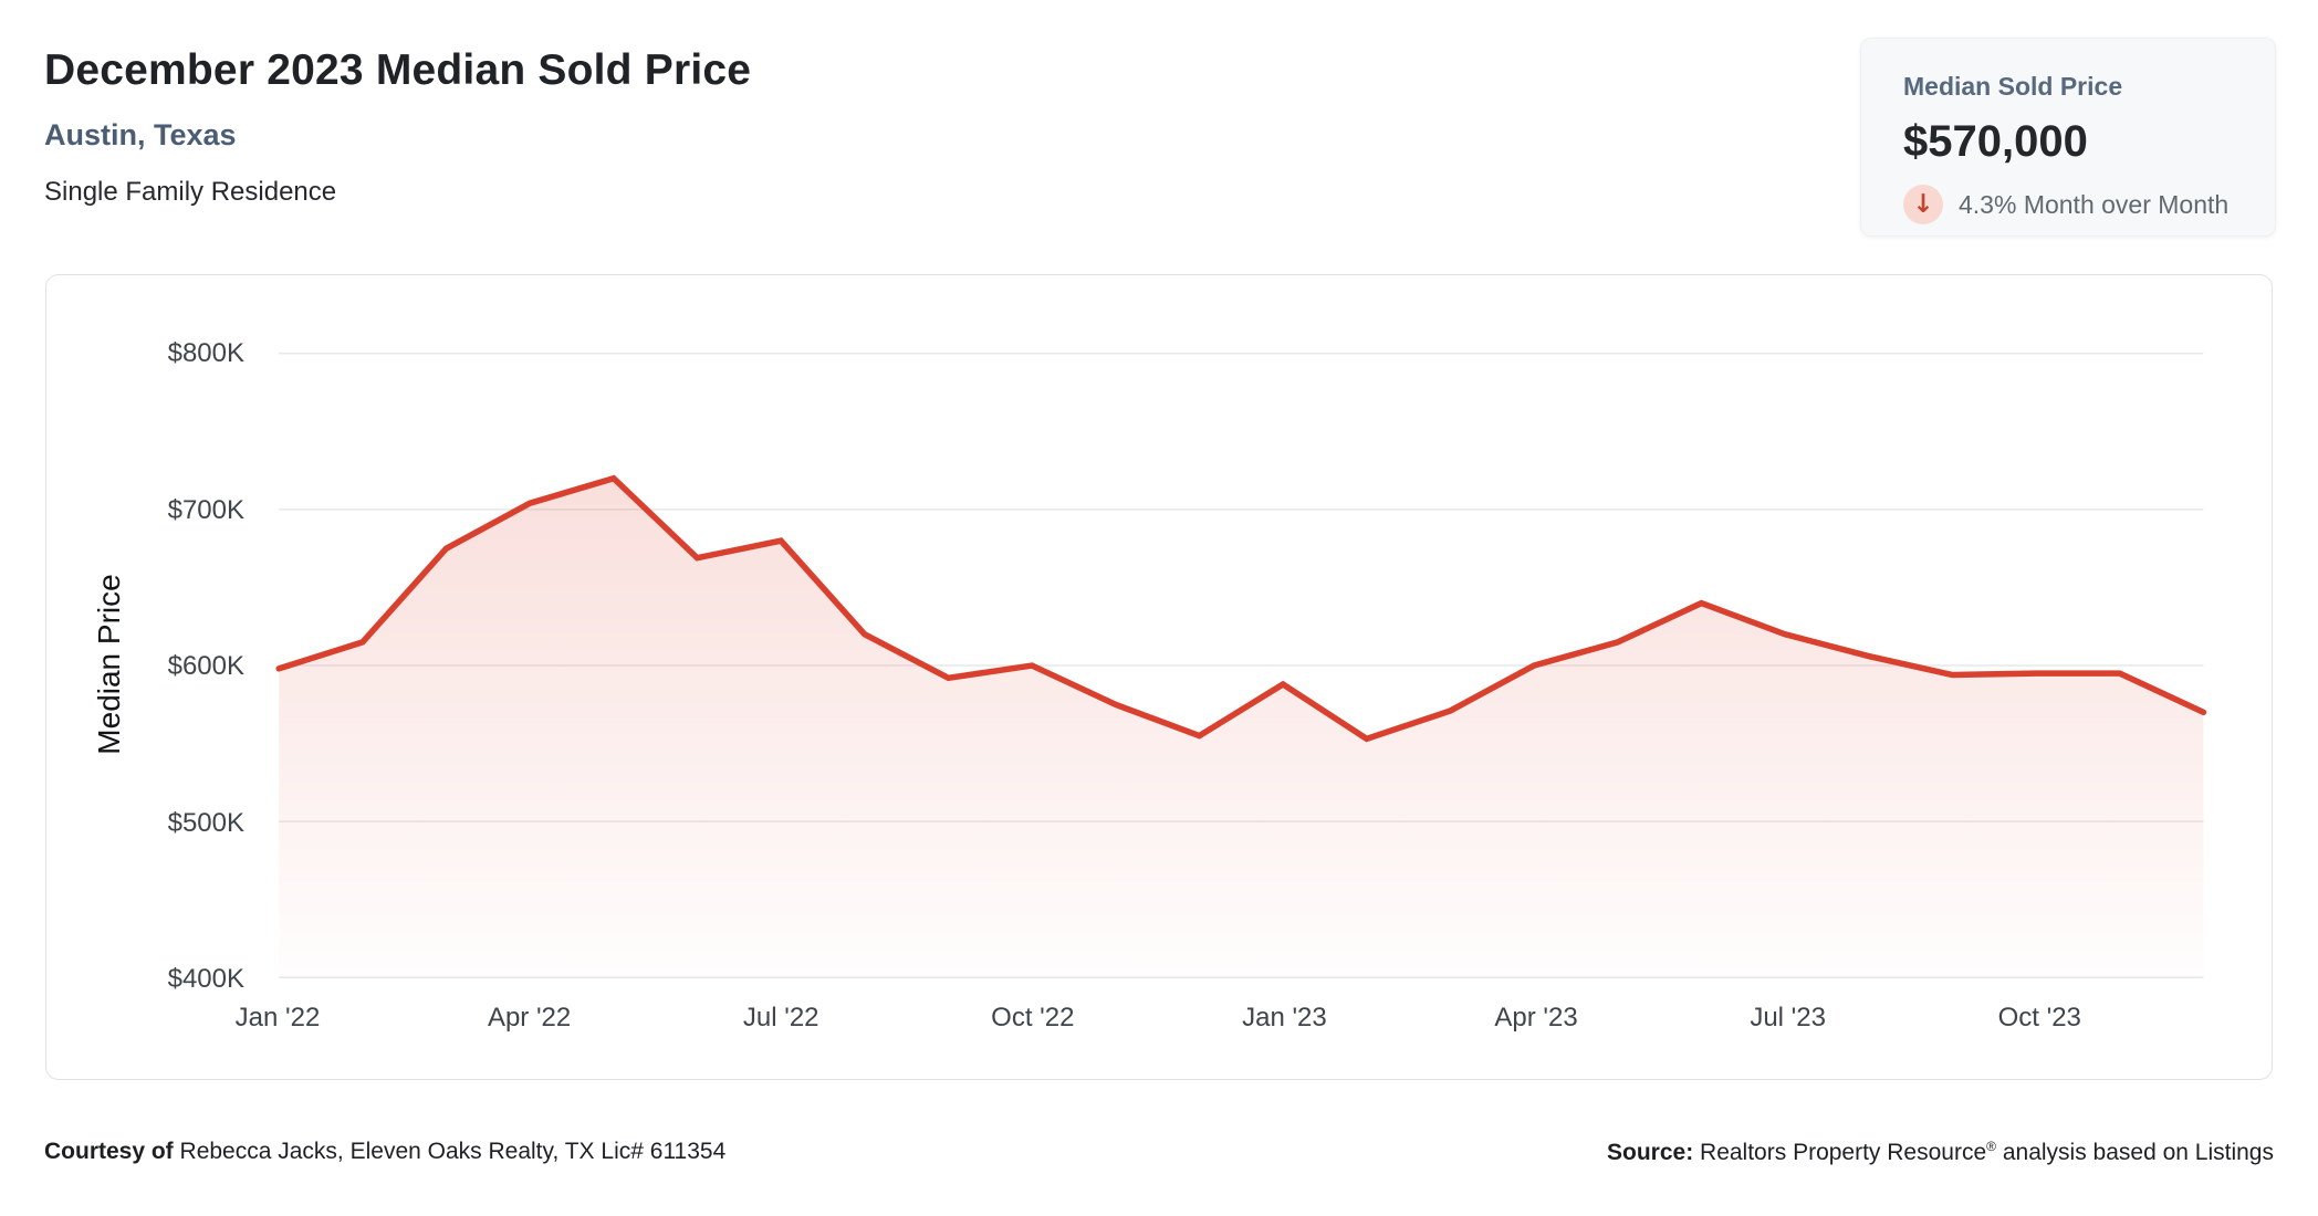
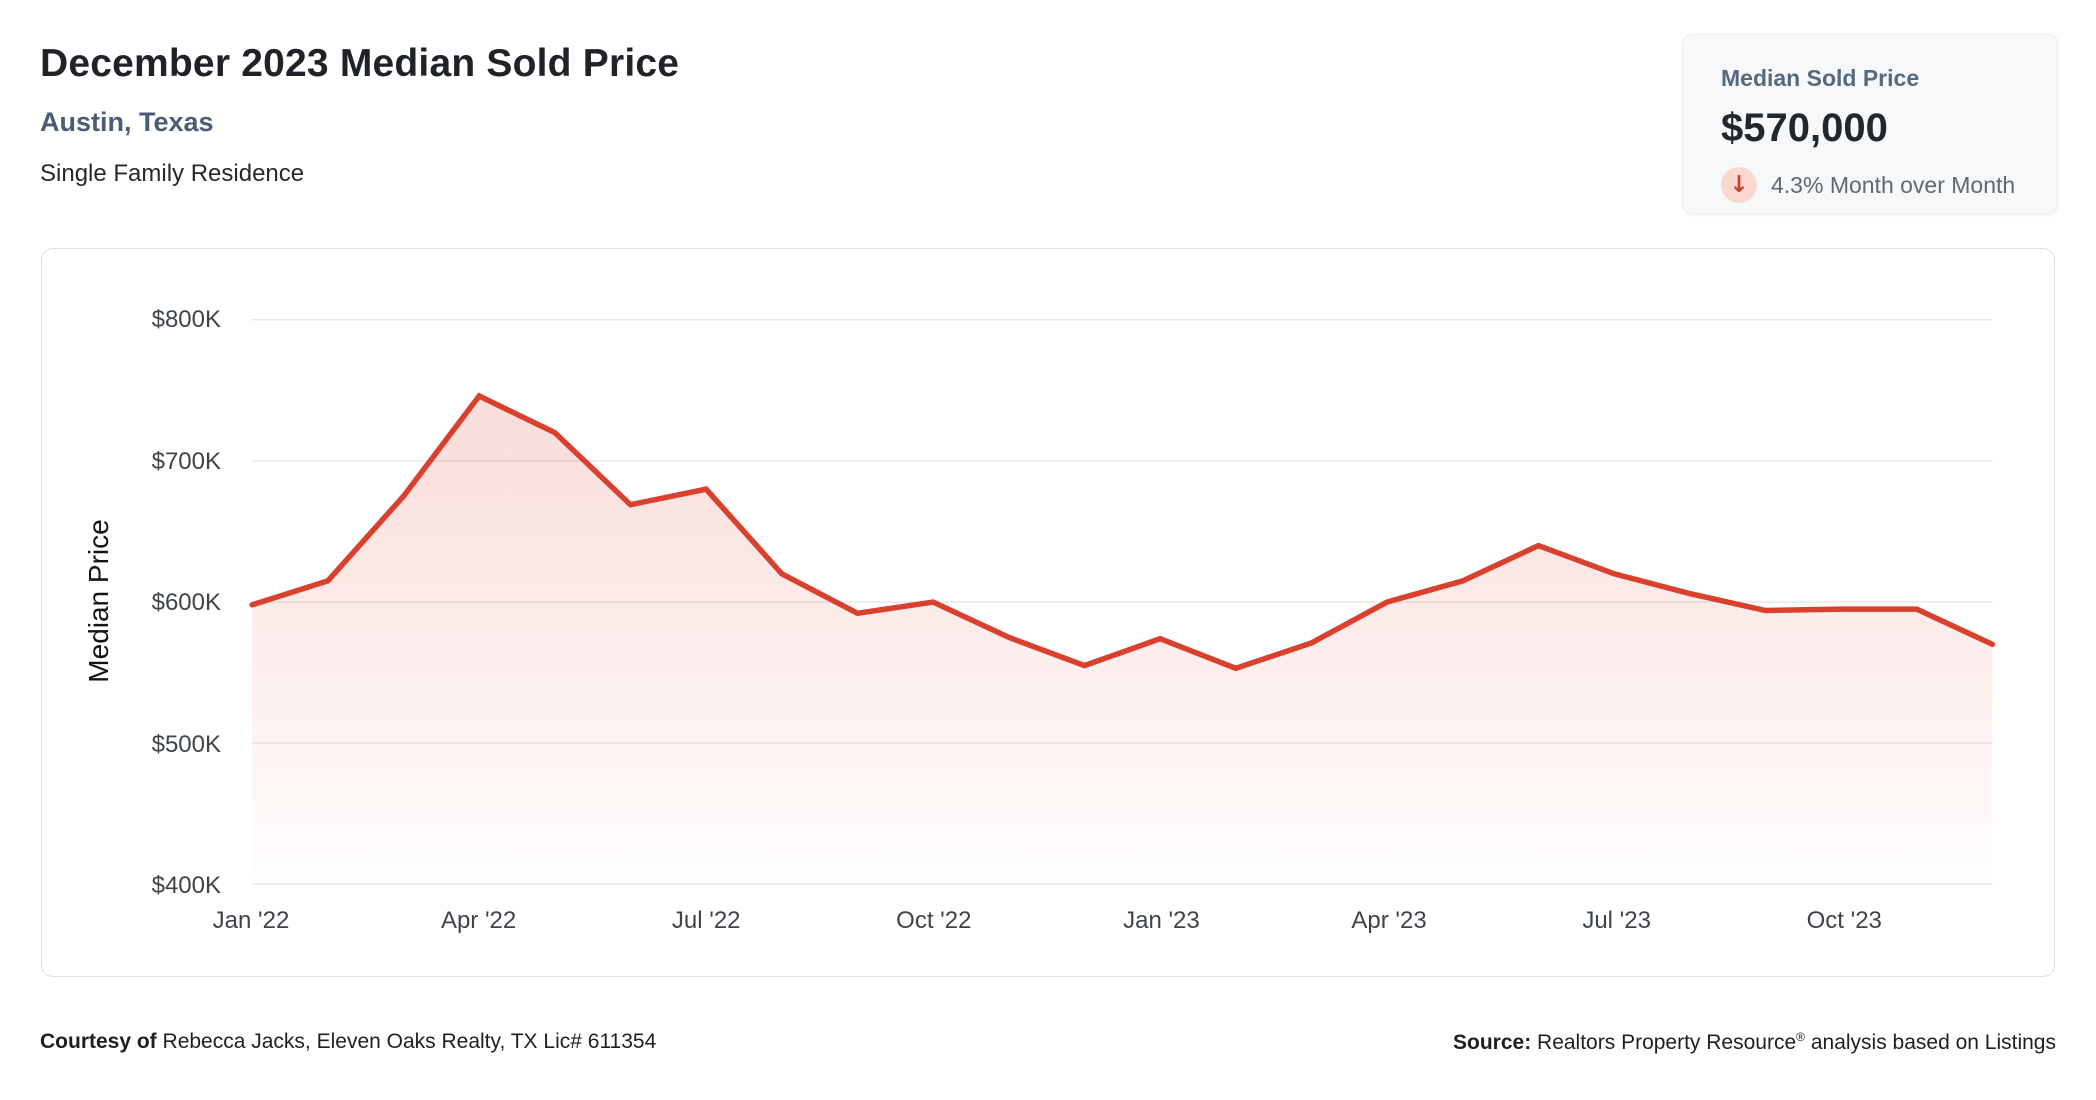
Apr '22: $704K -> $746K
Jan '23: $588K -> $574K
